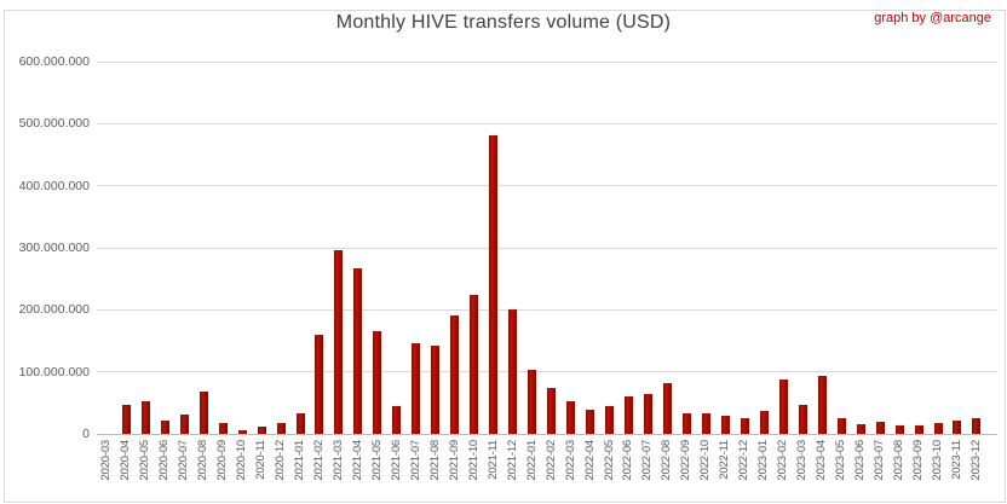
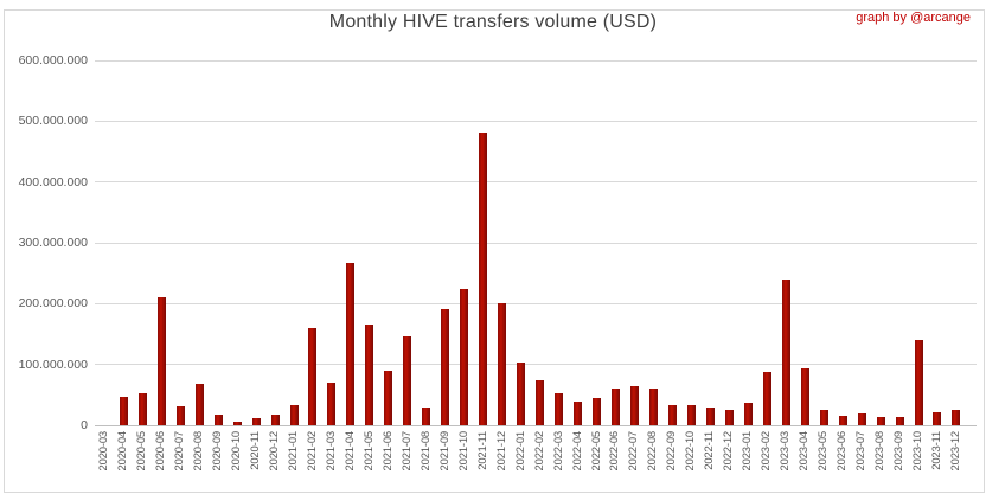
2020-06: 20000000 -> 210000000
2021-03: 300000000 -> 70000000
2021-06: 40000000 -> 90000000
2021-08: 140000000 -> 30000000
2022-08: 80000000 -> 60000000
2023-03: 50000000 -> 240000000
2023-10: 20000000 -> 140000000
